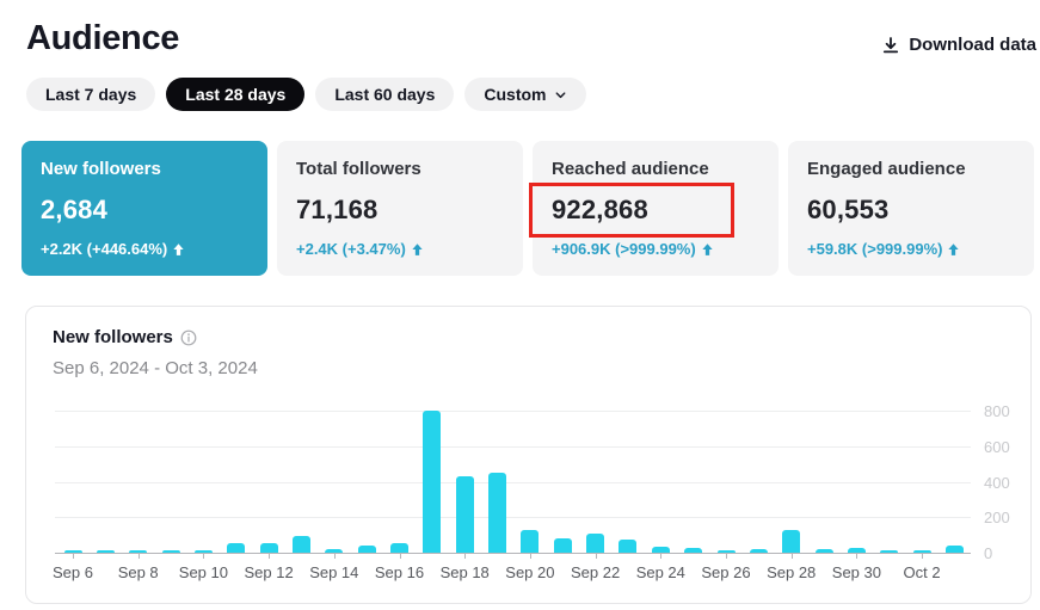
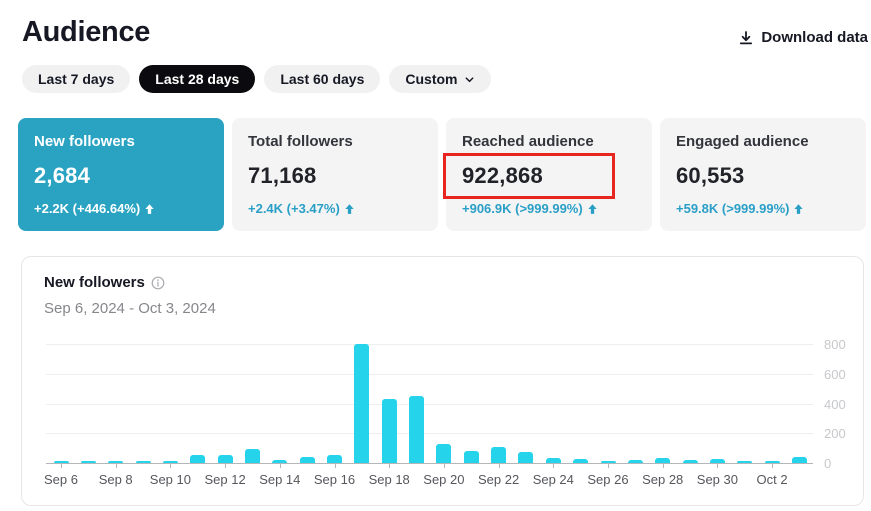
Sep 28: 130 -> 30
